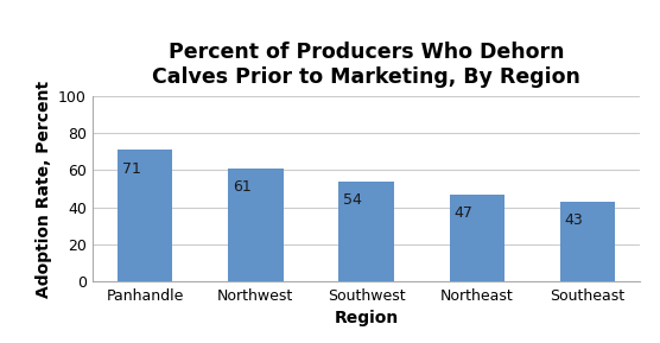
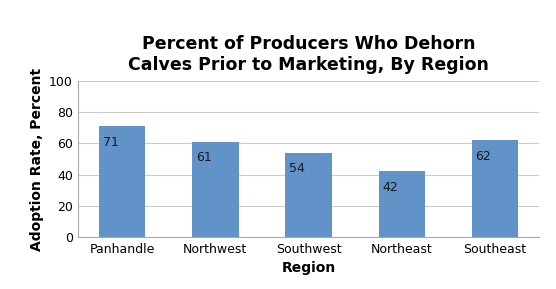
Northeast: 47 -> 42
Southeast: 43 -> 62
